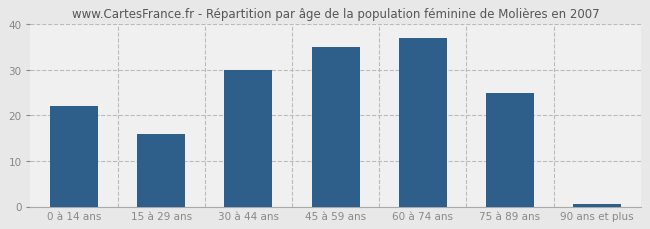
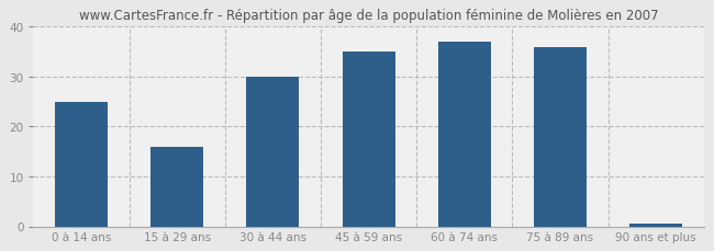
0 à 14 ans: 22.0 -> 25.0
75 à 89 ans: 25.0 -> 36.0
